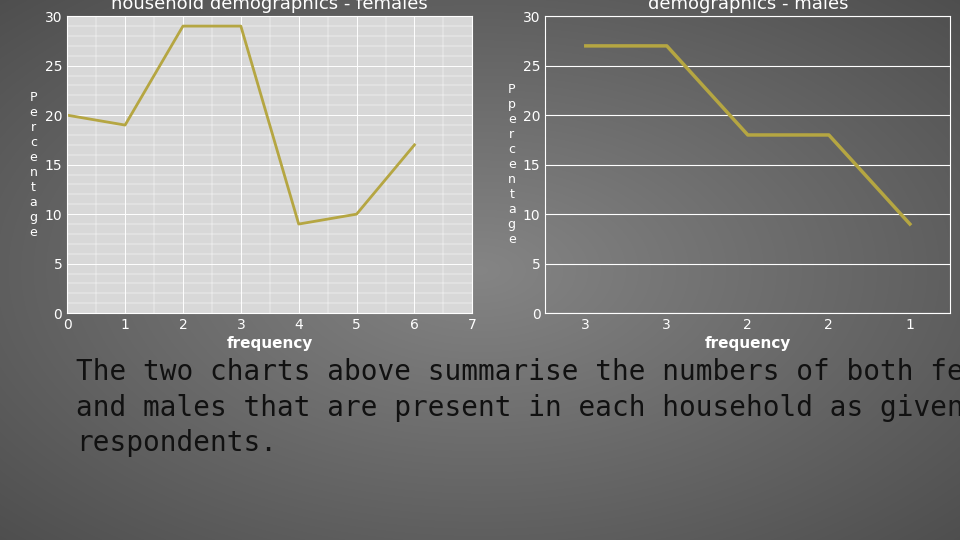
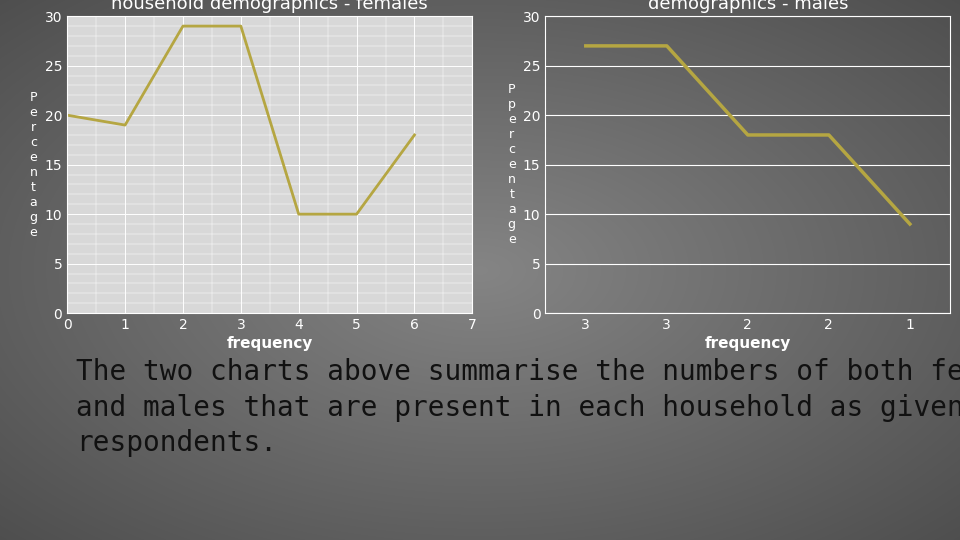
4: 9 -> 10
6: 17 -> 18
